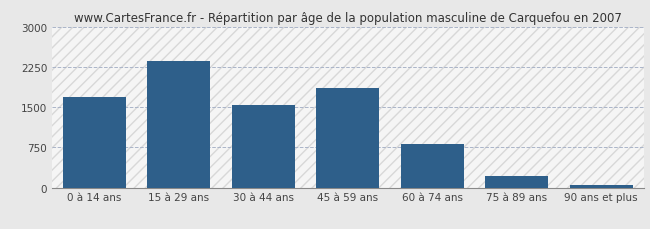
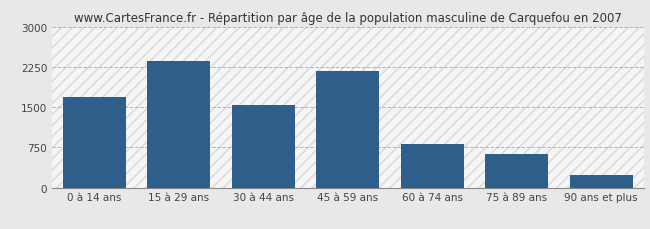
45 à 59 ans: 1850 -> 2180
75 à 89 ans: 210 -> 620
90 ans et plus: 40 -> 240
